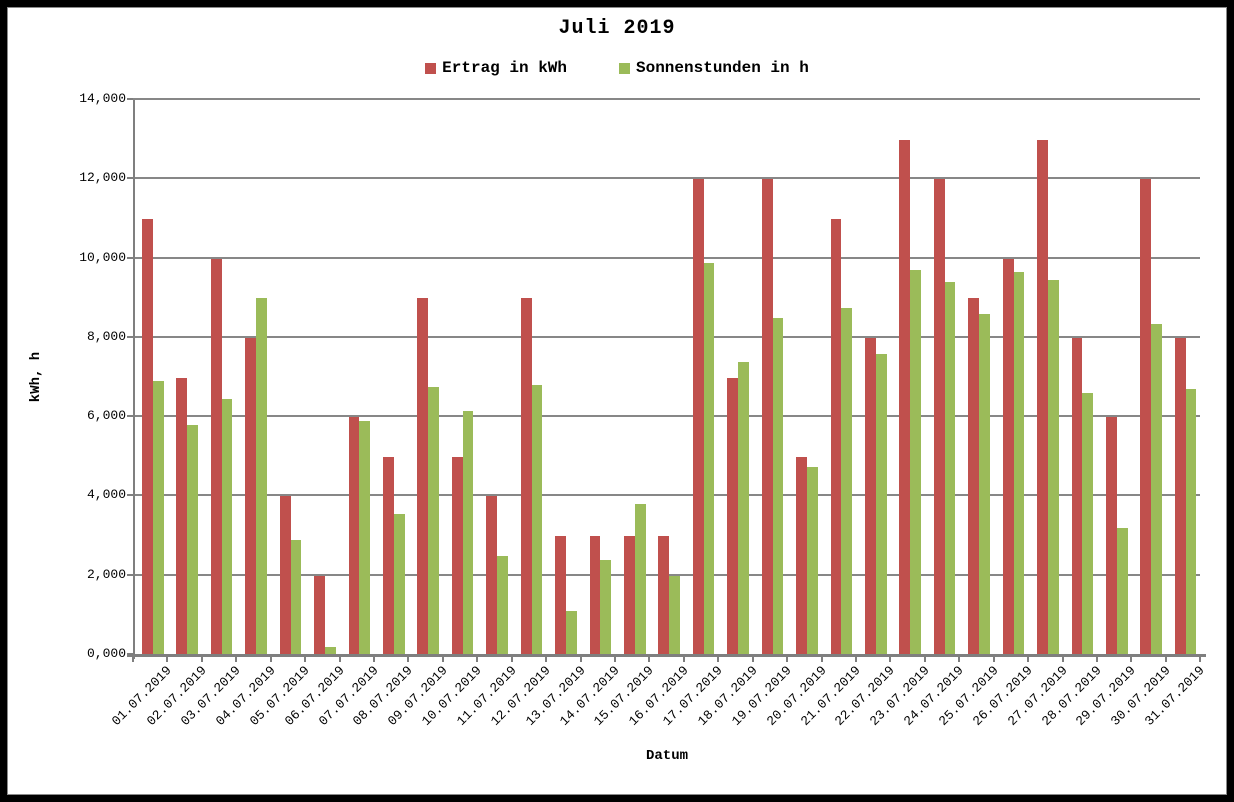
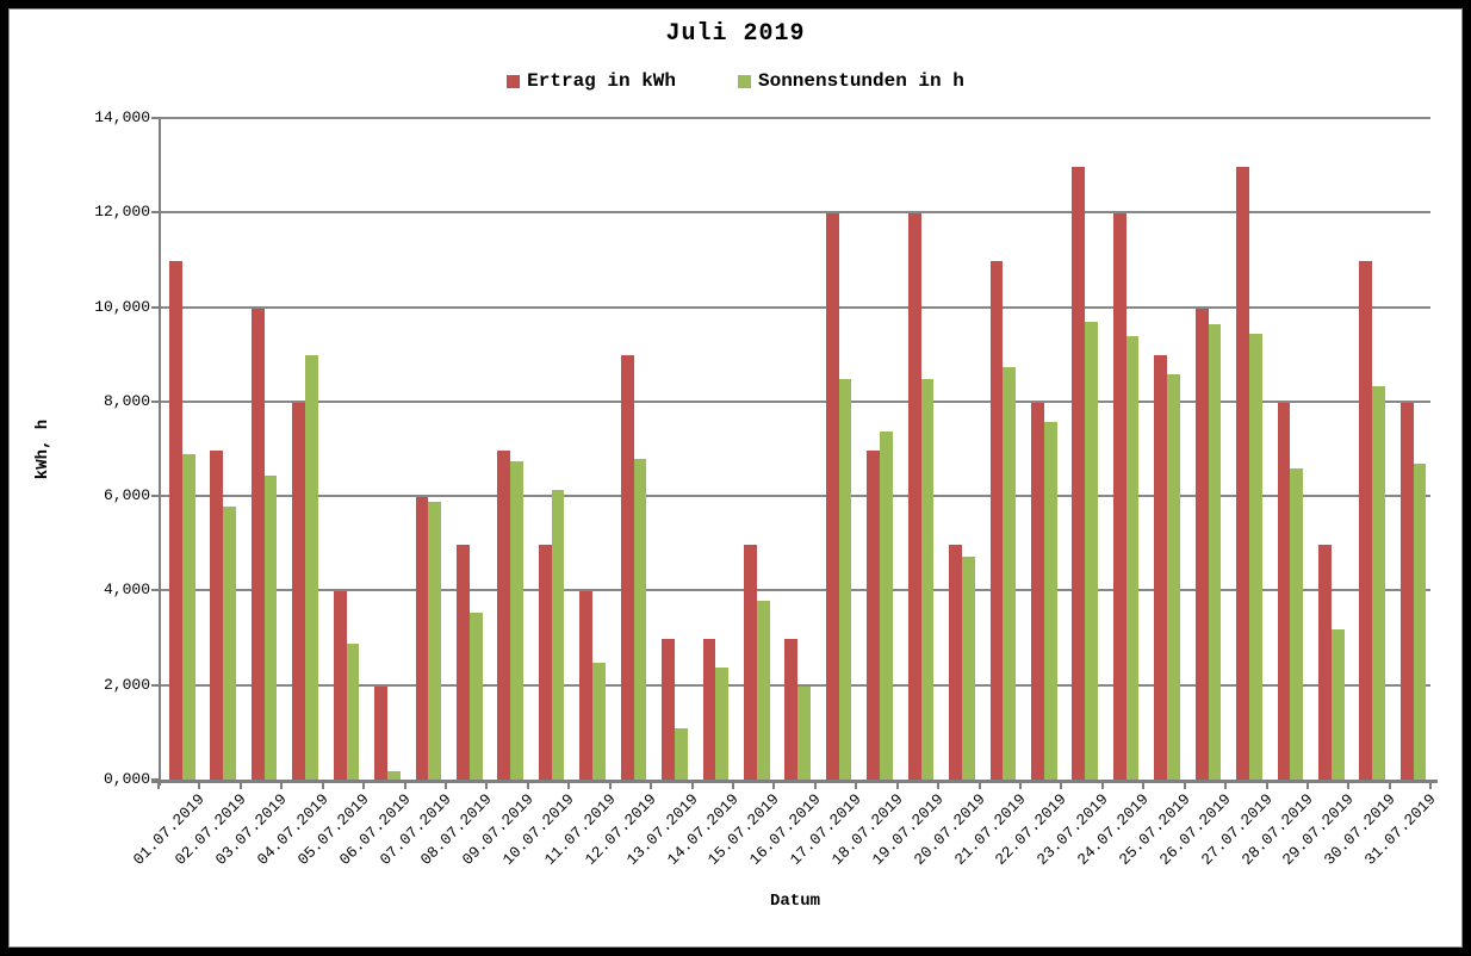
Ertrag in kWh/09.07.2019: 9 -> 7
Ertrag in kWh/15.07.2019: 3 -> 5
Sonnenstunden in h/17.07.2019: 9,9 -> 8,5
Ertrag in kWh/29.07.2019: 6 -> 5
Ertrag in kWh/30.07.2019: 12 -> 11
